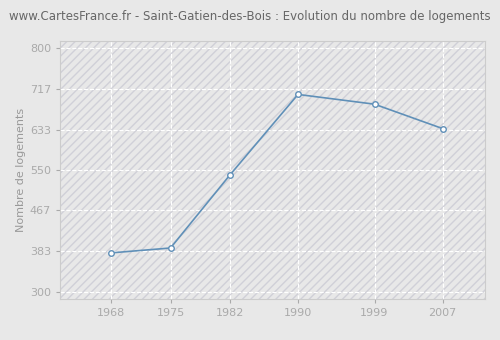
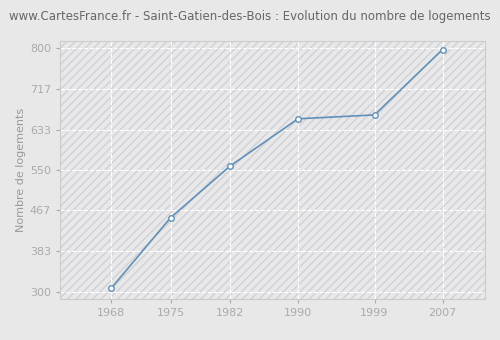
1968: 380 -> 307
1975: 390 -> 452
1982: 540 -> 558
1990: 705 -> 655
1999: 685 -> 663
2007: 635 -> 797
